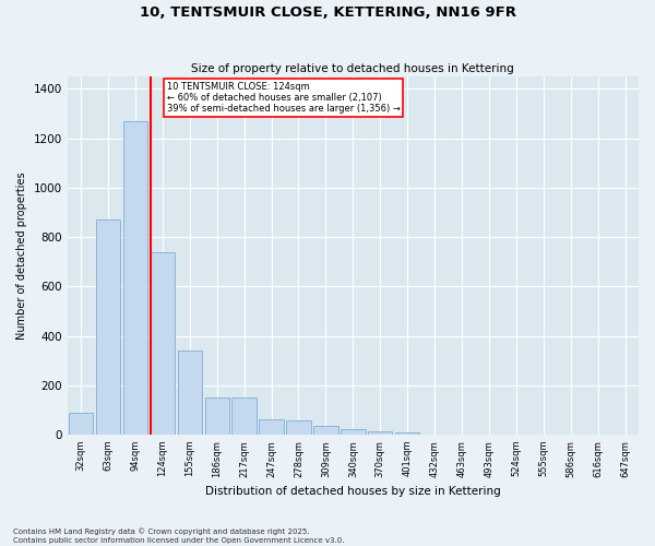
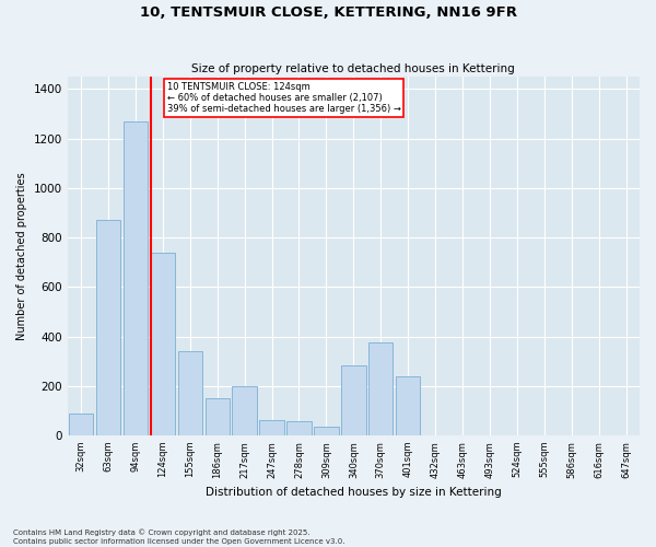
217sqm: 150 -> 200
340sqm: 20 -> 285
370sqm: 12 -> 375
401sqm: 8 -> 240
